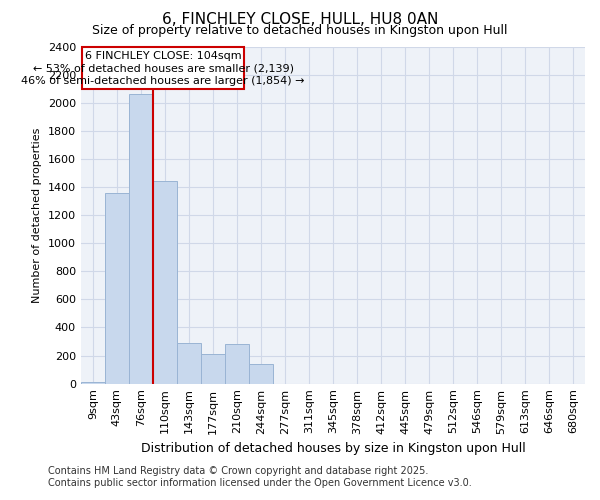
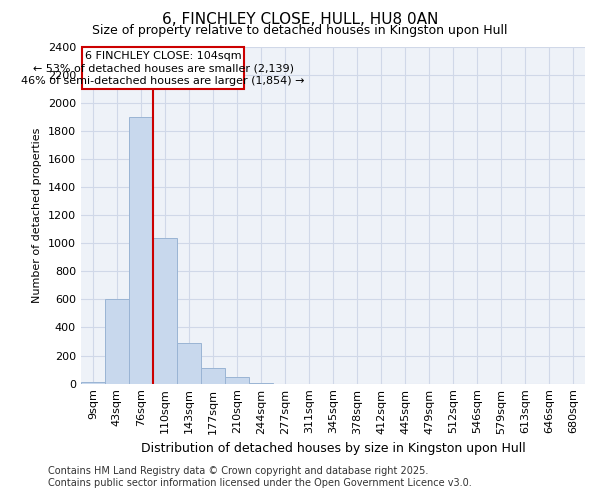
43sqm: 1360 -> 600
76sqm: 2060 -> 1900
110sqm: 1440 -> 1040
177sqm: 210 -> 110
210sqm: 280 -> 40
244sqm: 140 -> 0
